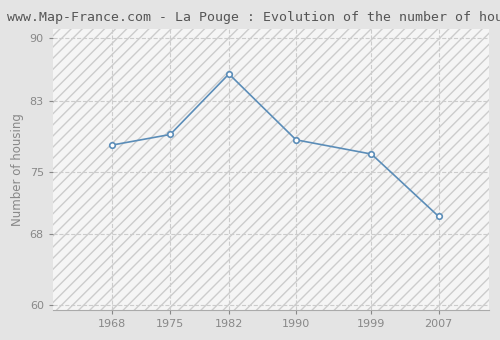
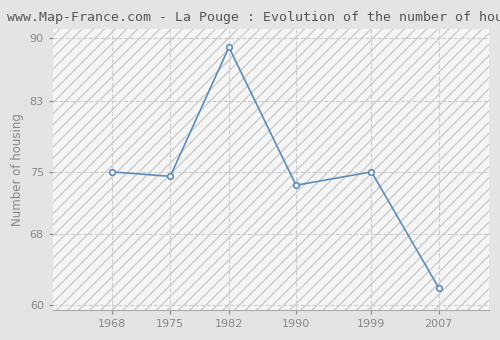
1968: 78.0 -> 75.0
1975: 79.2 -> 74.5
1982: 86.0 -> 89.0
1990: 78.6 -> 73.5
1999: 77.0 -> 75.0
2007: 70.0 -> 62.0
